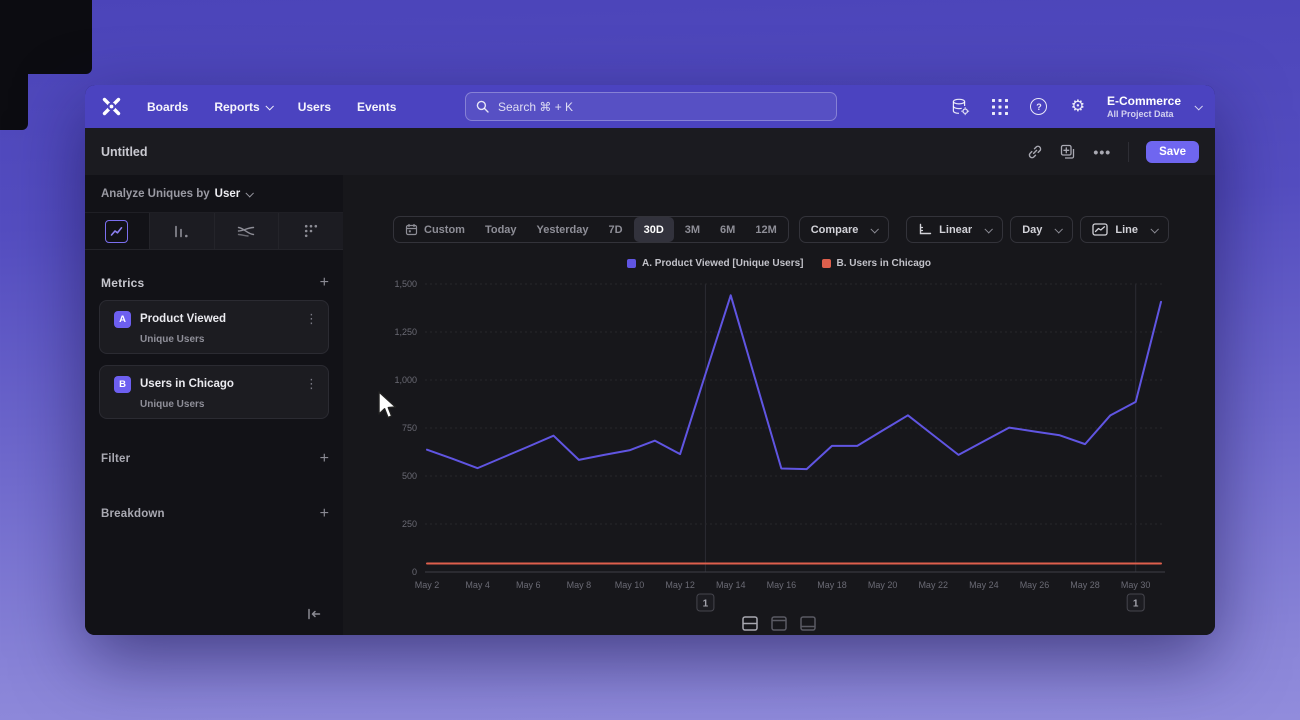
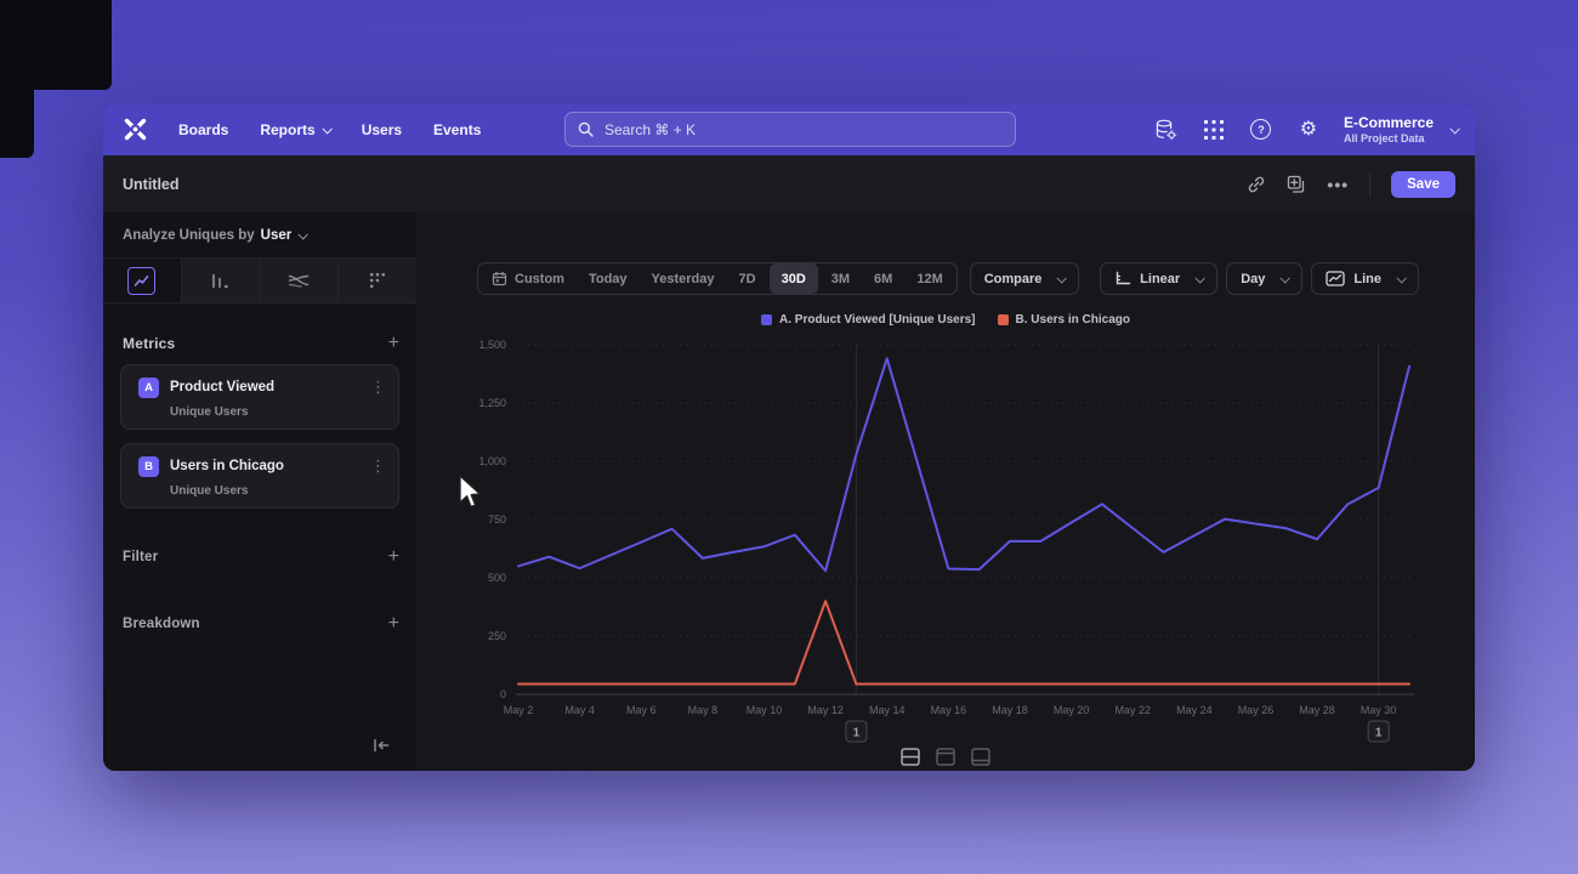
A. Product Viewed [Unique Users]/May 2: 640 -> 550
A. Product Viewed [Unique Users]/May 12: 610 -> 530
B. Users in Chicago/May 12: 40 -> 400
